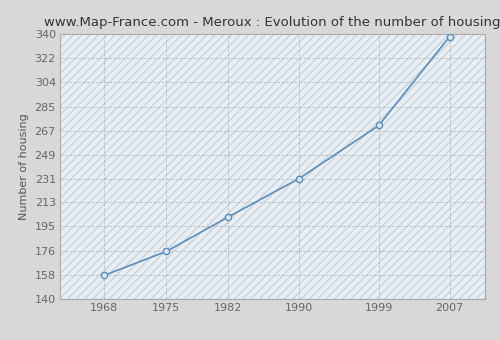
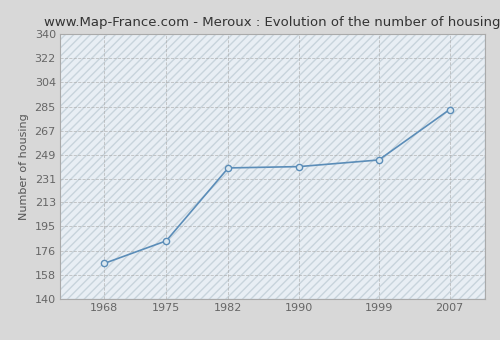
1968: 158 -> 167
1975: 176 -> 184
1982: 202 -> 239
1990: 231 -> 240
1999: 271 -> 245
2007: 338 -> 283
